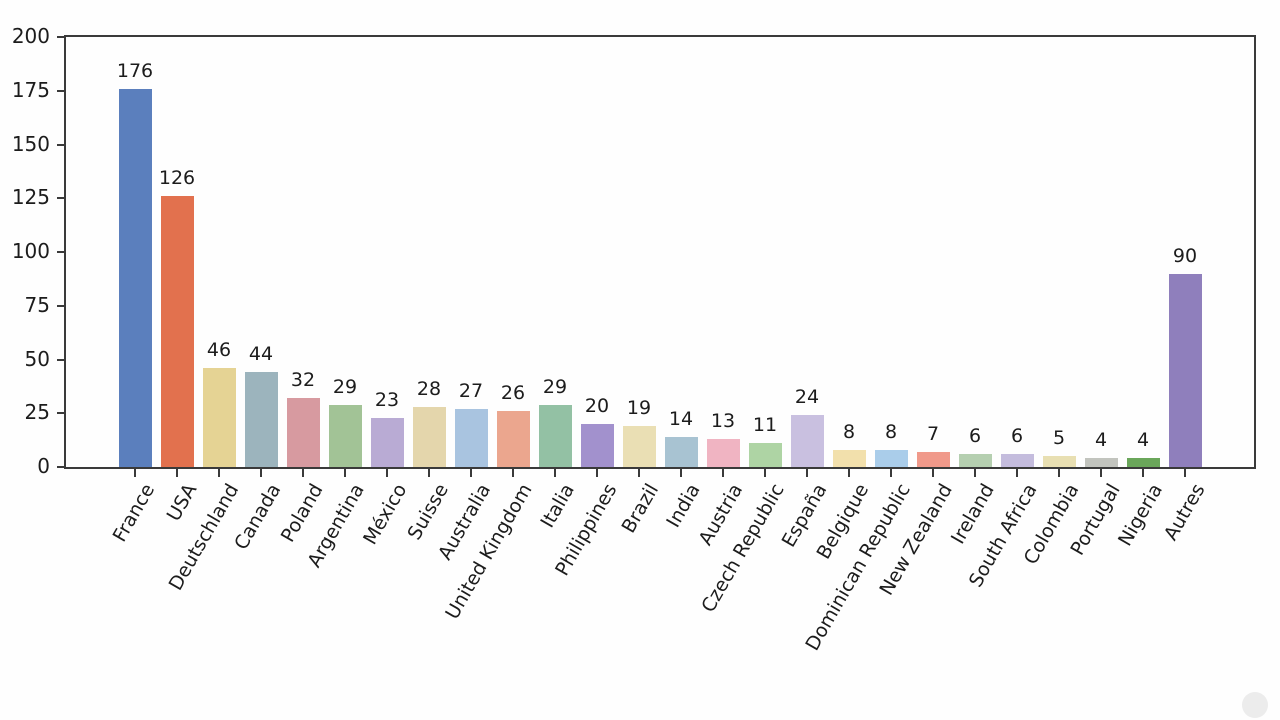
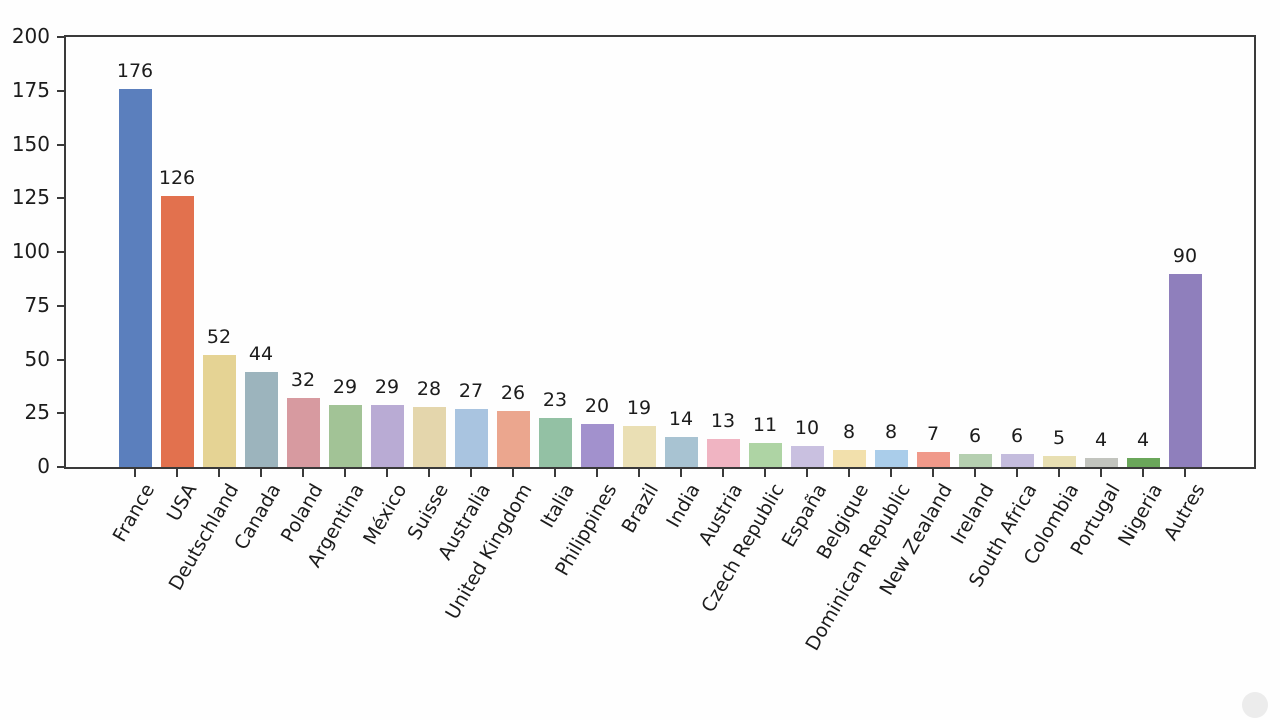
Deutschland: 46 -> 52
México: 23 -> 29
Italia: 29 -> 23
España: 24 -> 10
